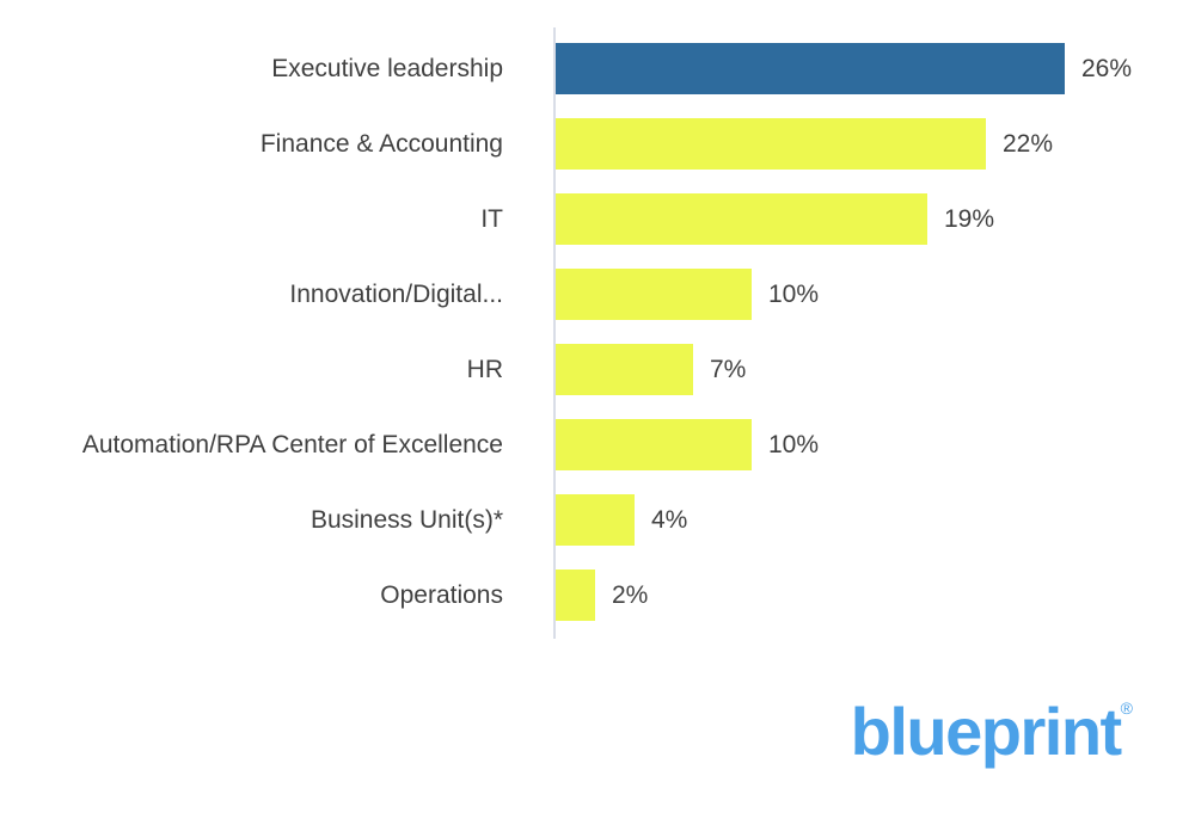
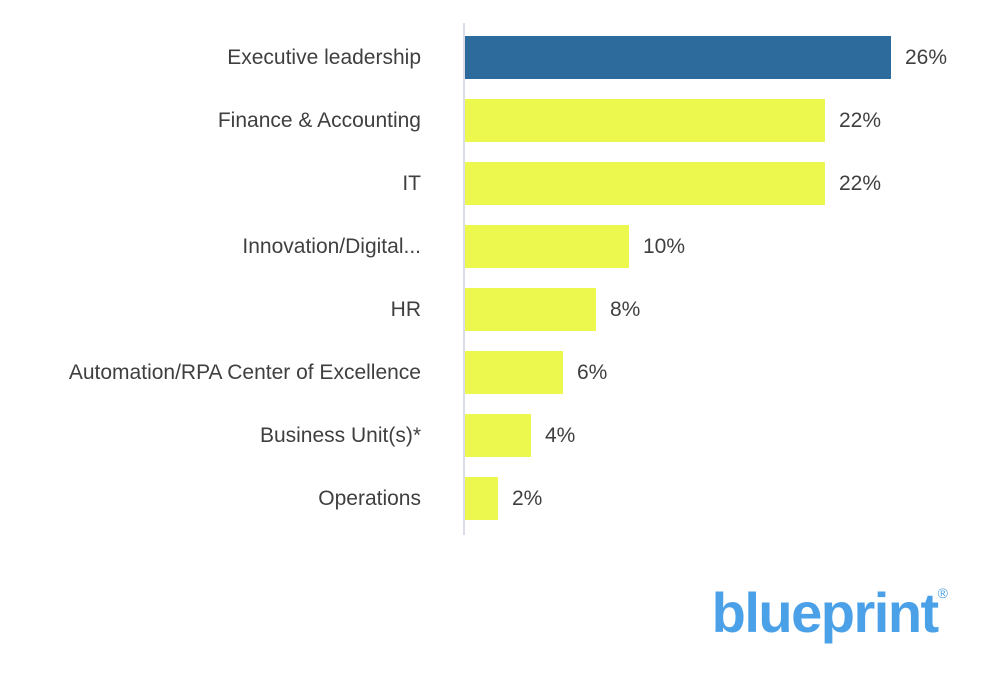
IT: 19% -> 22%
HR: 7% -> 8%
Automation/RPA Center of Excellence: 10% -> 6%
